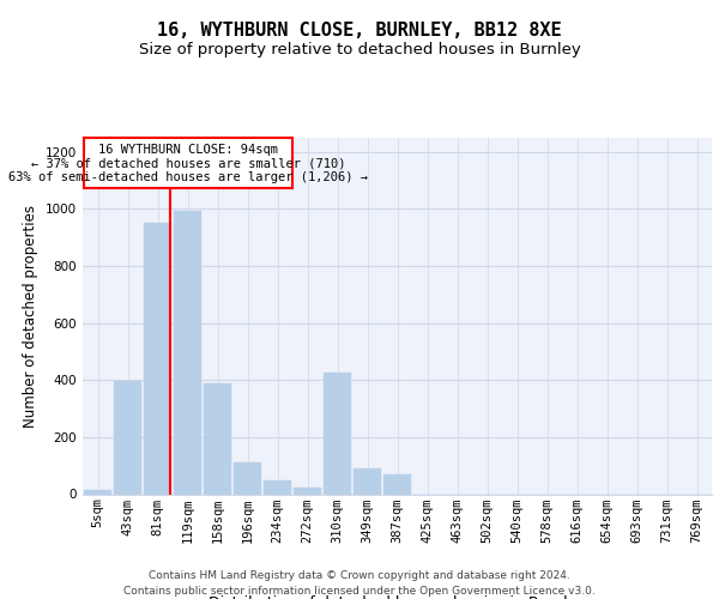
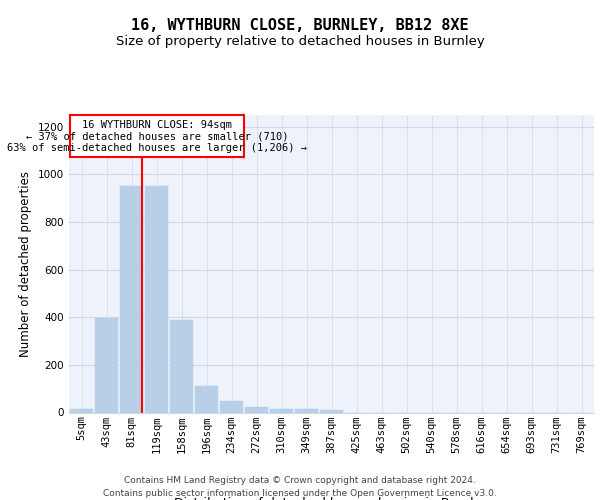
119sqm: 995 -> 950
310sqm: 425 -> 15
349sqm: 90 -> 15
387sqm: 70 -> 10
